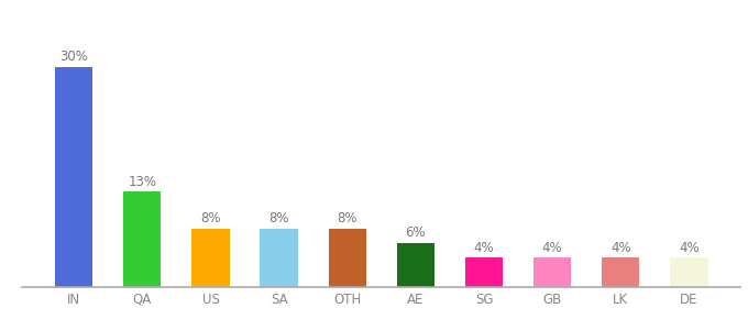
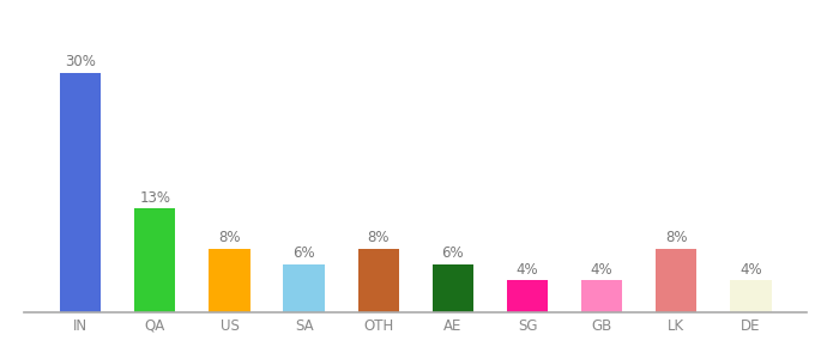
SA: 8% -> 6%
LK: 4% -> 8%
